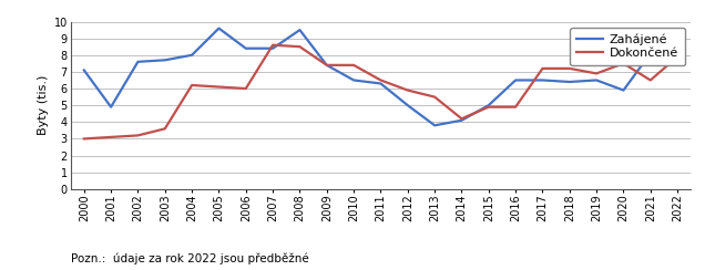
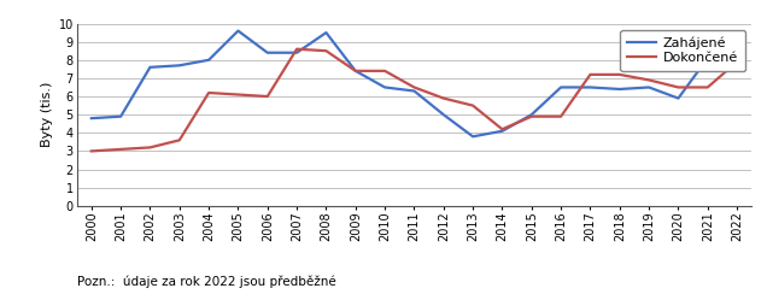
Zahájené/2000: 7.1 -> 4.8
Dokončené/2020: 7.5 -> 6.5
